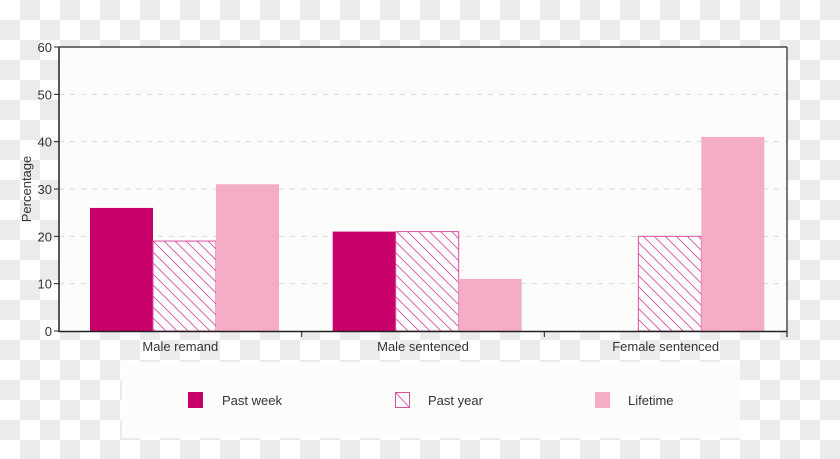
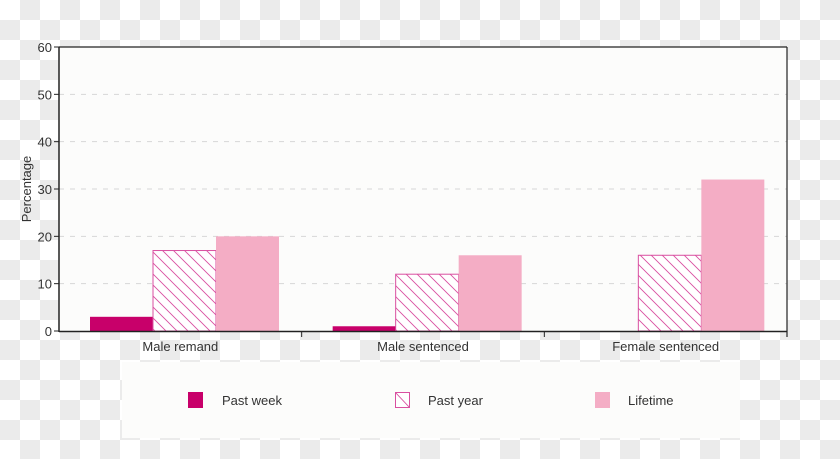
Past week/Male remand: 26 -> 3
Past year/Male remand: 19 -> 17
Lifetime/Male remand: 31 -> 20
Past week/Male sentenced: 21 -> 1
Past year/Male sentenced: 21 -> 12
Lifetime/Male sentenced: 11 -> 16
Past year/Female sentenced: 20 -> 16
Lifetime/Female sentenced: 41 -> 32
